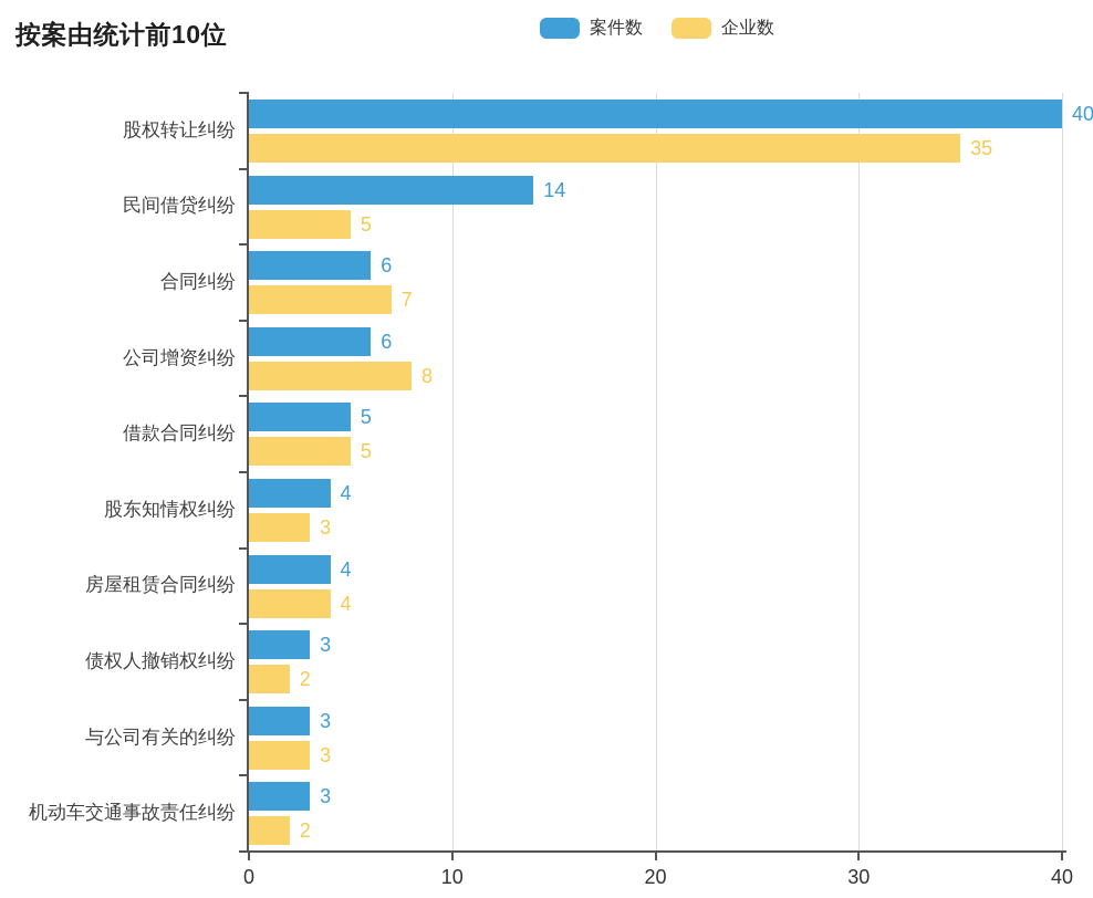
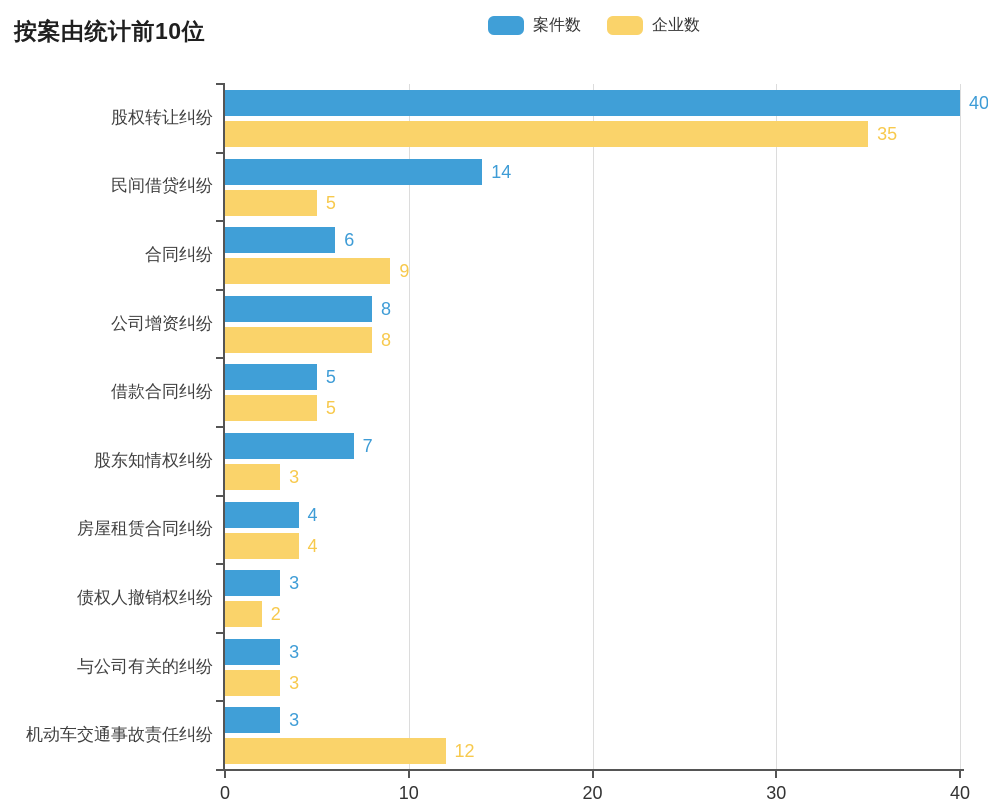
企业数/合同纠纷: 7 -> 9
案件数/公司增资纠纷: 6 -> 8
案件数/股东知情权纠纷: 4 -> 7
企业数/机动车交通事故责任纠纷: 2 -> 12
